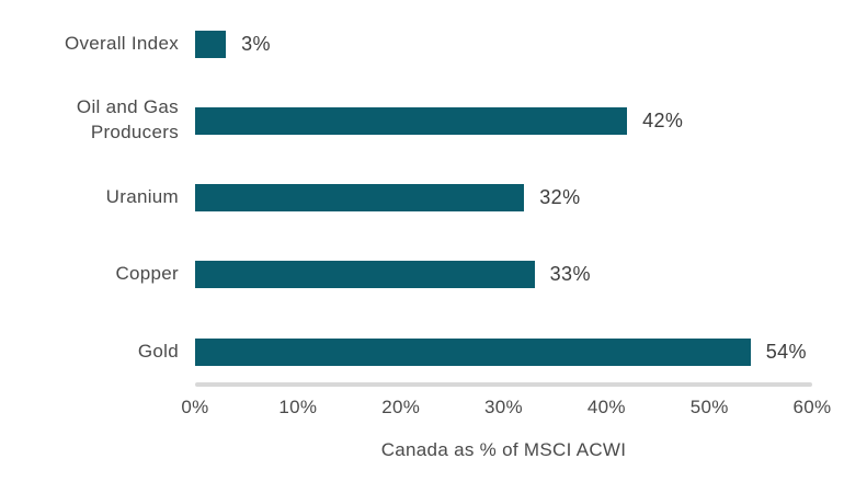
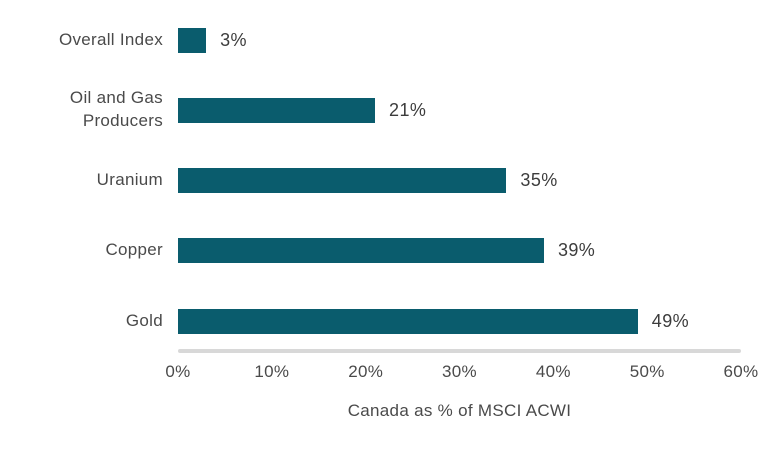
Oil and Gas Producers: 42% -> 21%
Uranium: 32% -> 35%
Copper: 33% -> 39%
Gold: 54% -> 49%
